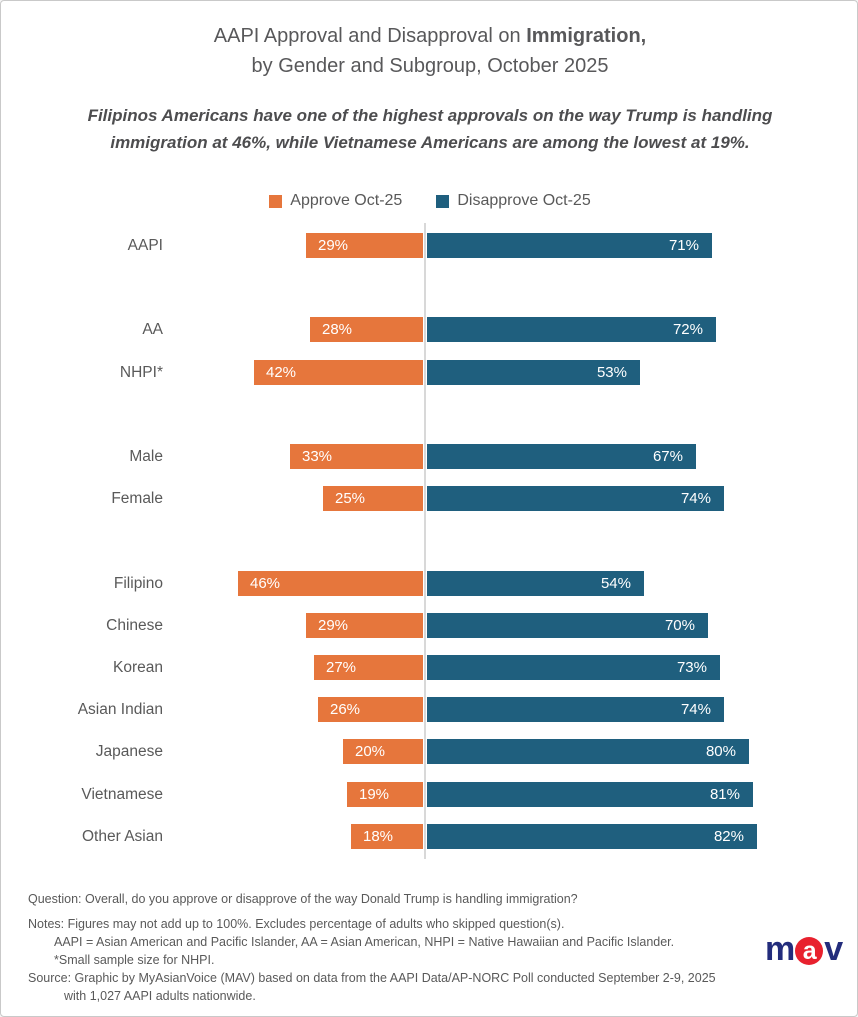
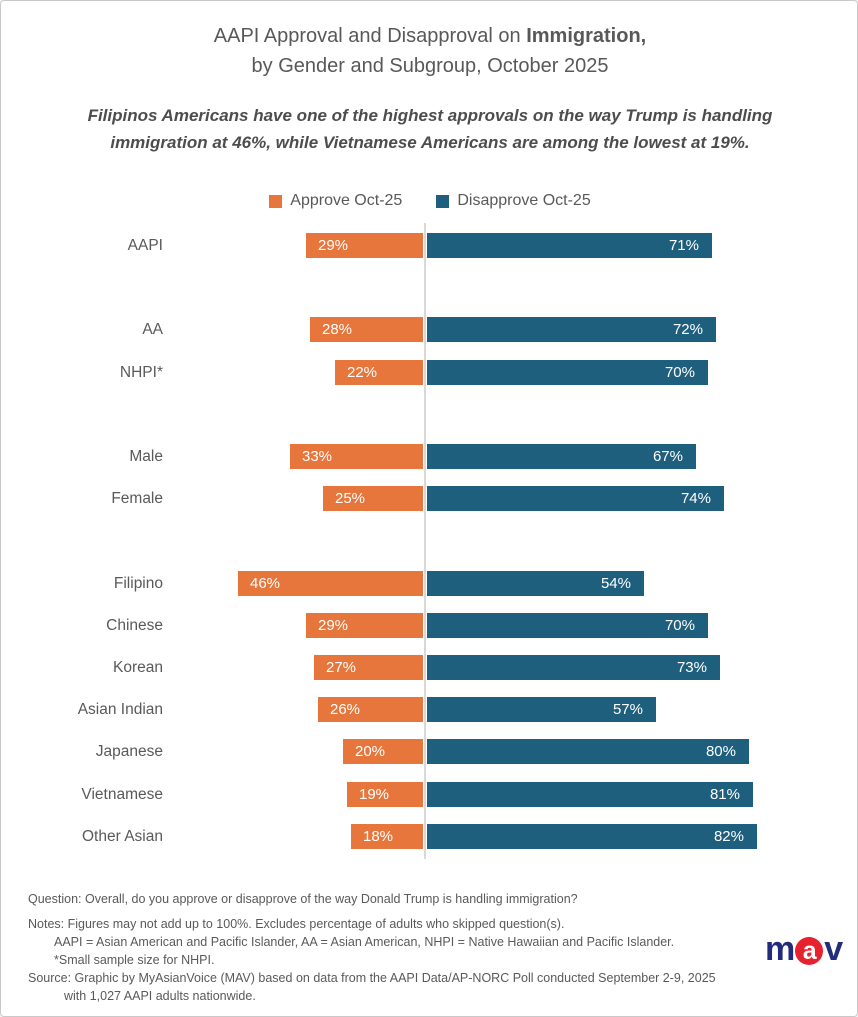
Approve Oct-25/NHPI*: 42% -> 22%
Disapprove Oct-25/NHPI*: 53% -> 70%
Disapprove Oct-25/Asian Indian: 74% -> 57%
